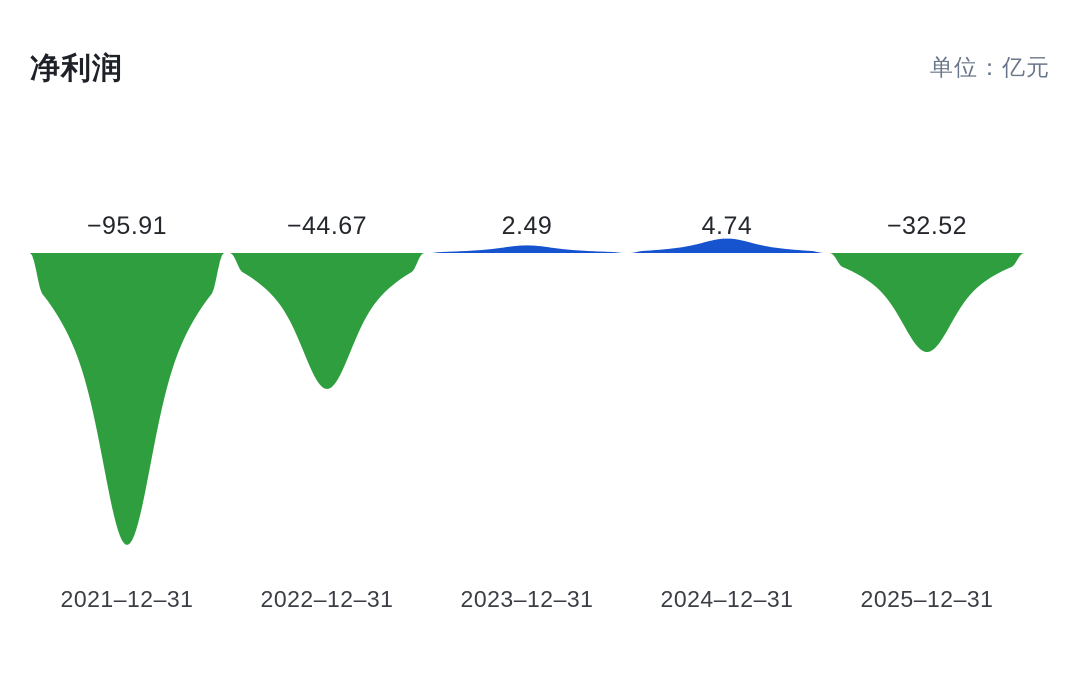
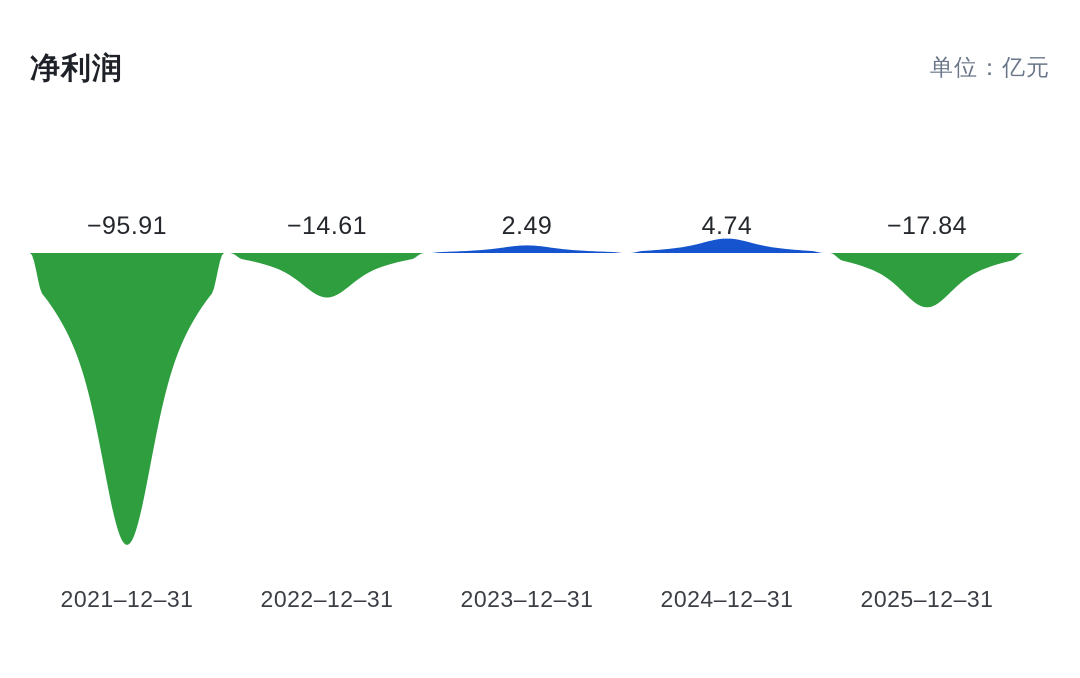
2022–12–31: −44.67 -> −14.61
2025–12–31: −32.52 -> −17.84
